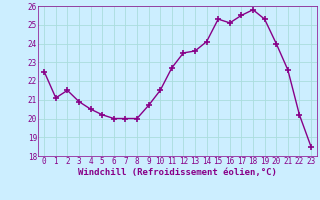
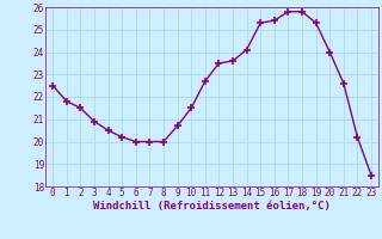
1: 21.1 -> 21.8
16: 25.1 -> 25.4
17: 25.5 -> 25.8
